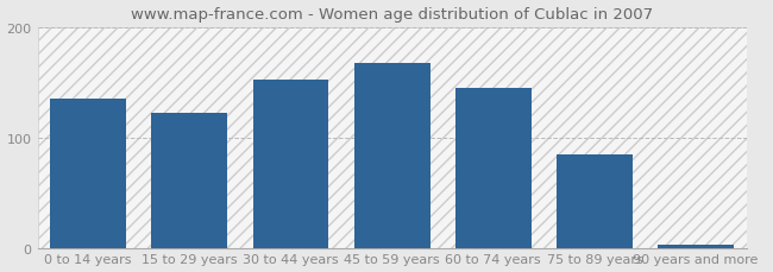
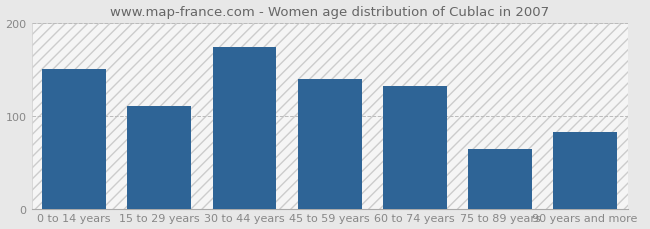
0 to 14 years: 135 -> 150
15 to 29 years: 122 -> 110
30 to 44 years: 152 -> 174
45 to 59 years: 168 -> 140
60 to 74 years: 145 -> 132
75 to 89 years: 85 -> 64
90 years and more: 3 -> 82
